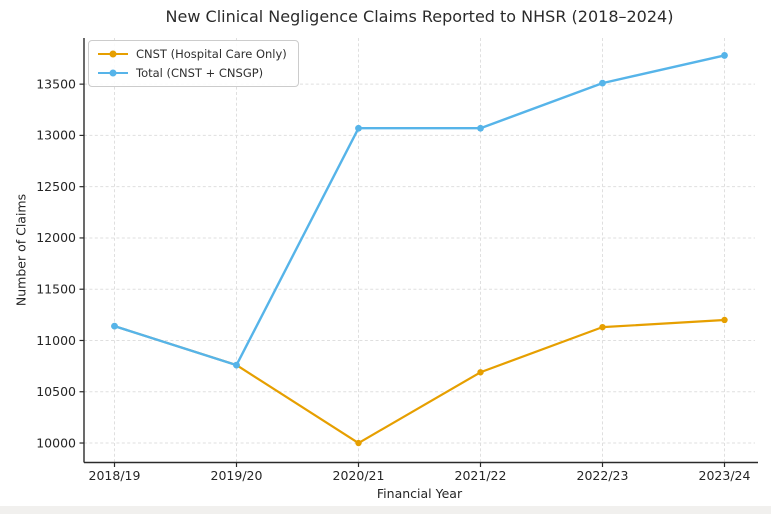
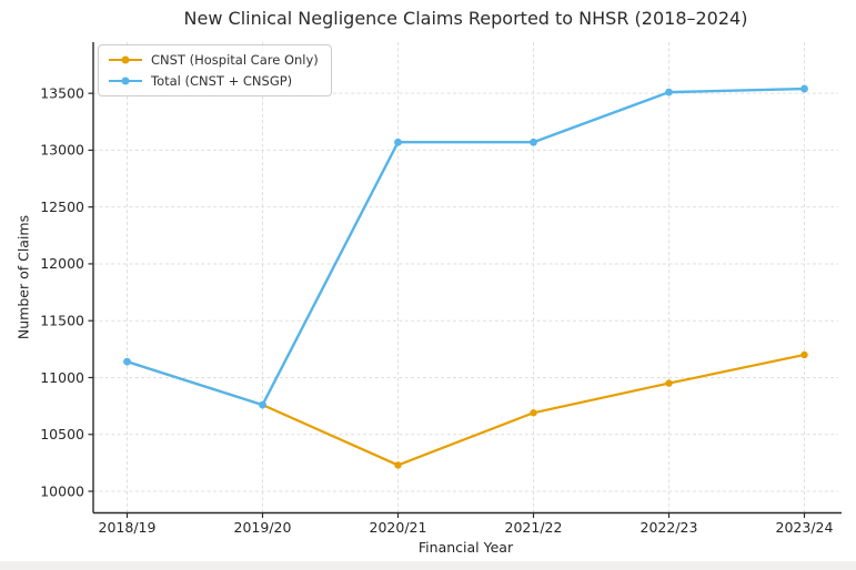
CNST (Hospital Care Only)/2020/21: 10000 -> 10230
CNST (Hospital Care Only)/2022/23: 11130 -> 10950
Total (CNST + CNSGP)/2023/24: 13780 -> 13540
